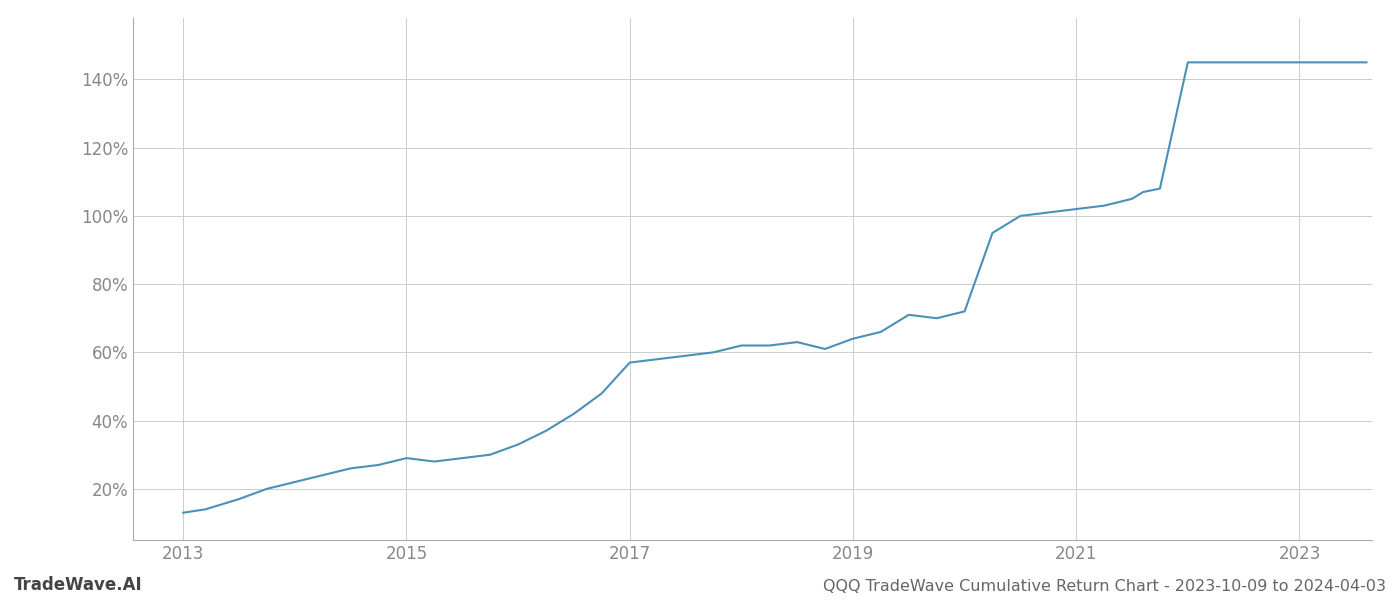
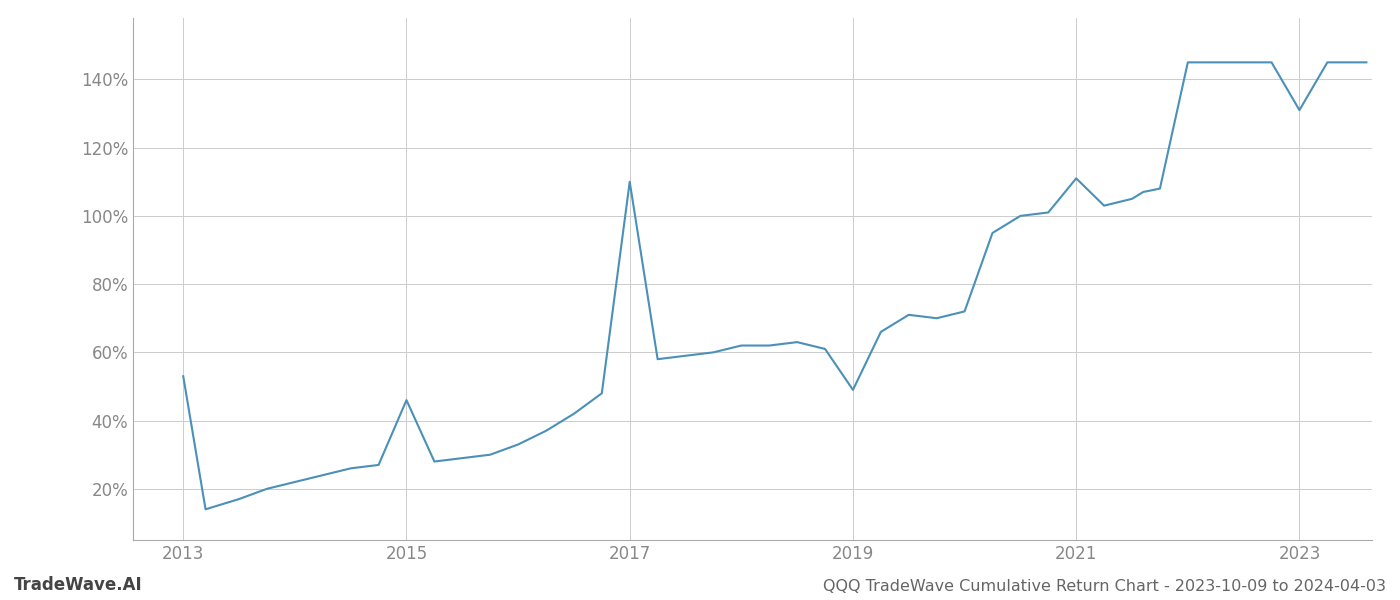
2013: 13% -> 53%
2015: 29% -> 46%
2017: 57% -> 110%
2019: 64% -> 49%
2021: 102% -> 111%
2023: 145% -> 131%
